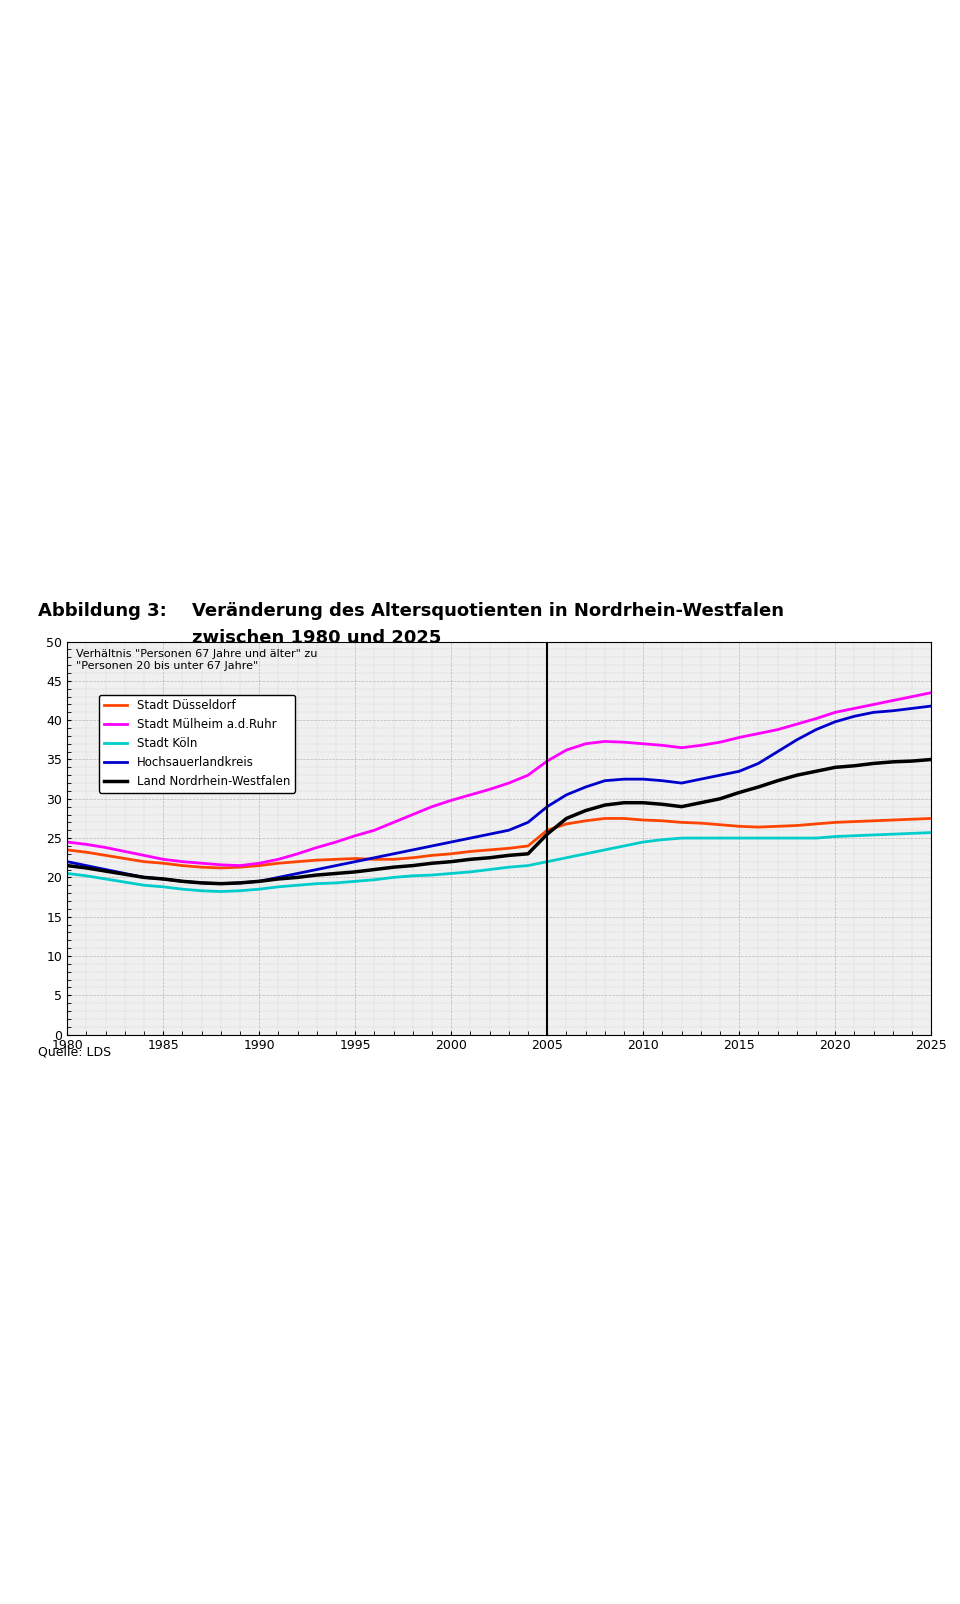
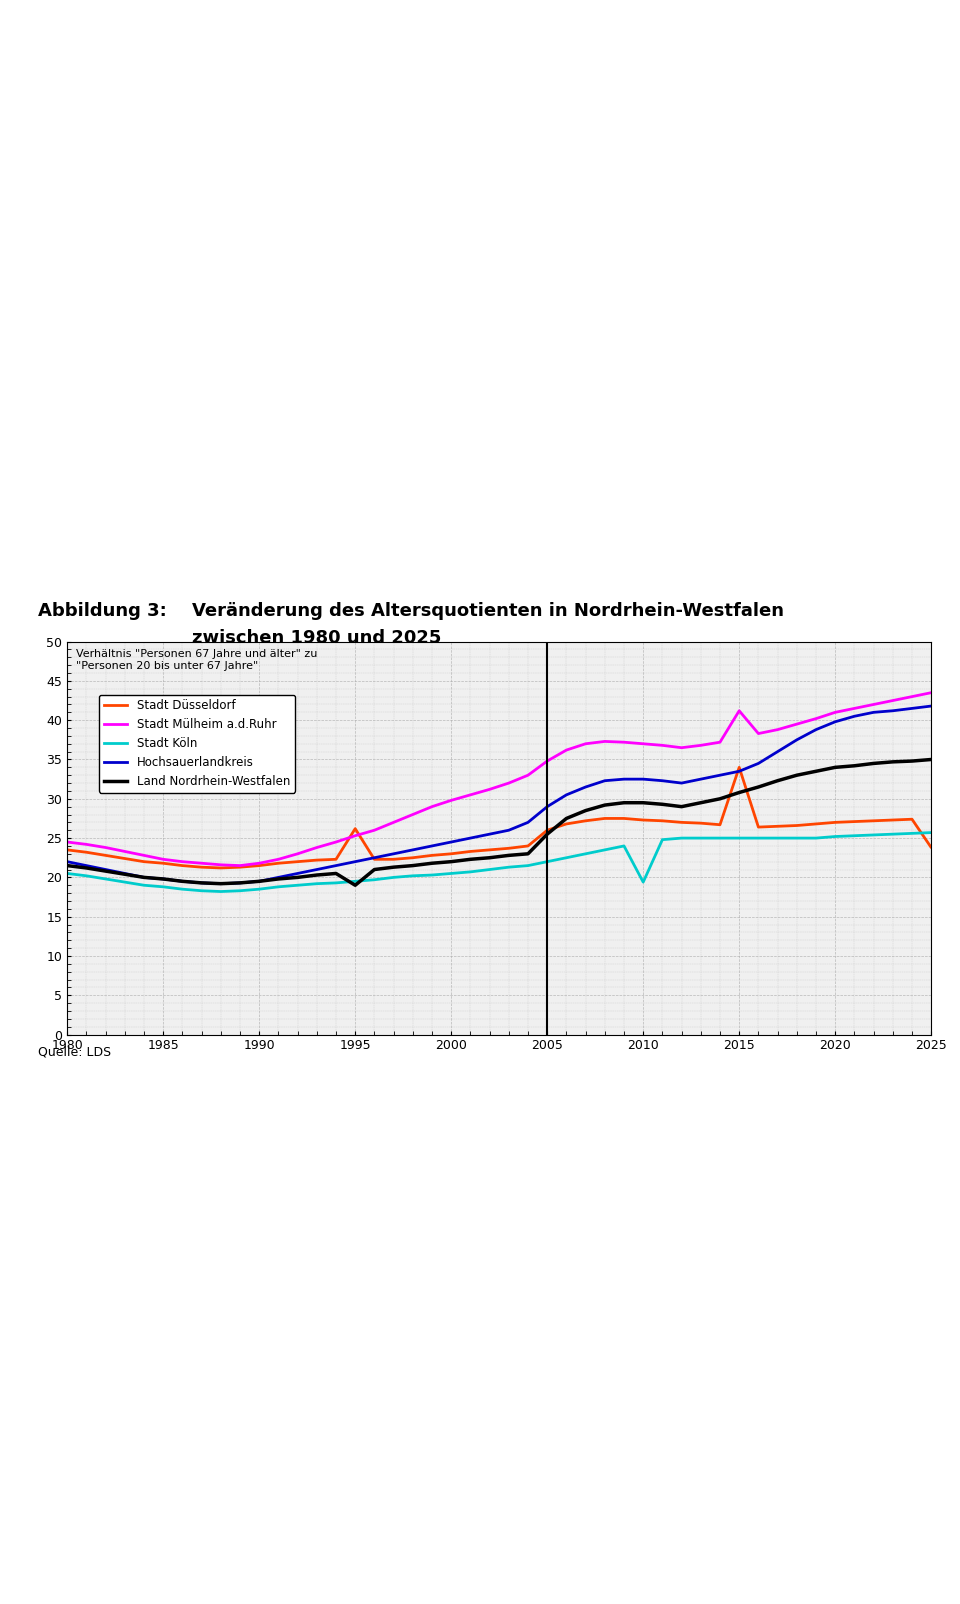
Stadt Düsseldorf/1995: 22.4 -> 26.2
Land Nordrhein-Westfalen/1995: 20.7 -> 19.0
Stadt Köln/2010: 24.5 -> 19.4
Stadt Düsseldorf/2015: 26.5 -> 34.0
Stadt Mülheim a.d.Ruhr/2015: 37.8 -> 41.2
Stadt Düsseldorf/2025: 27.5 -> 23.8
